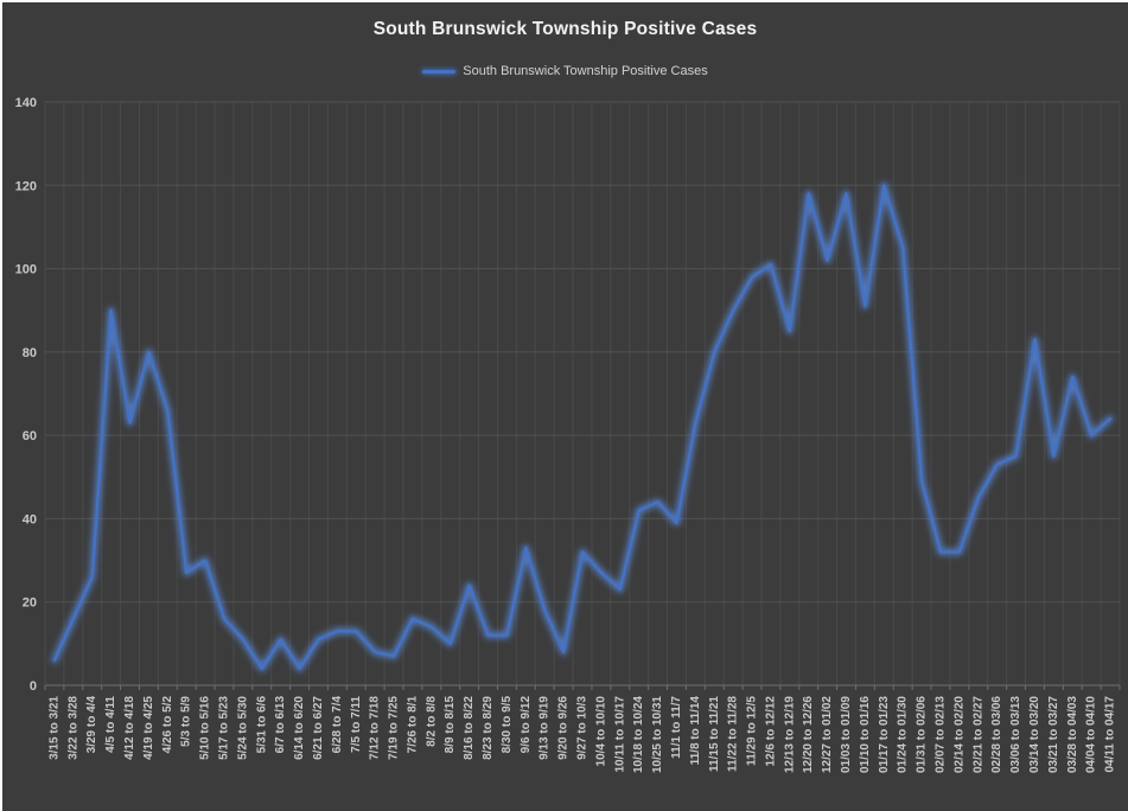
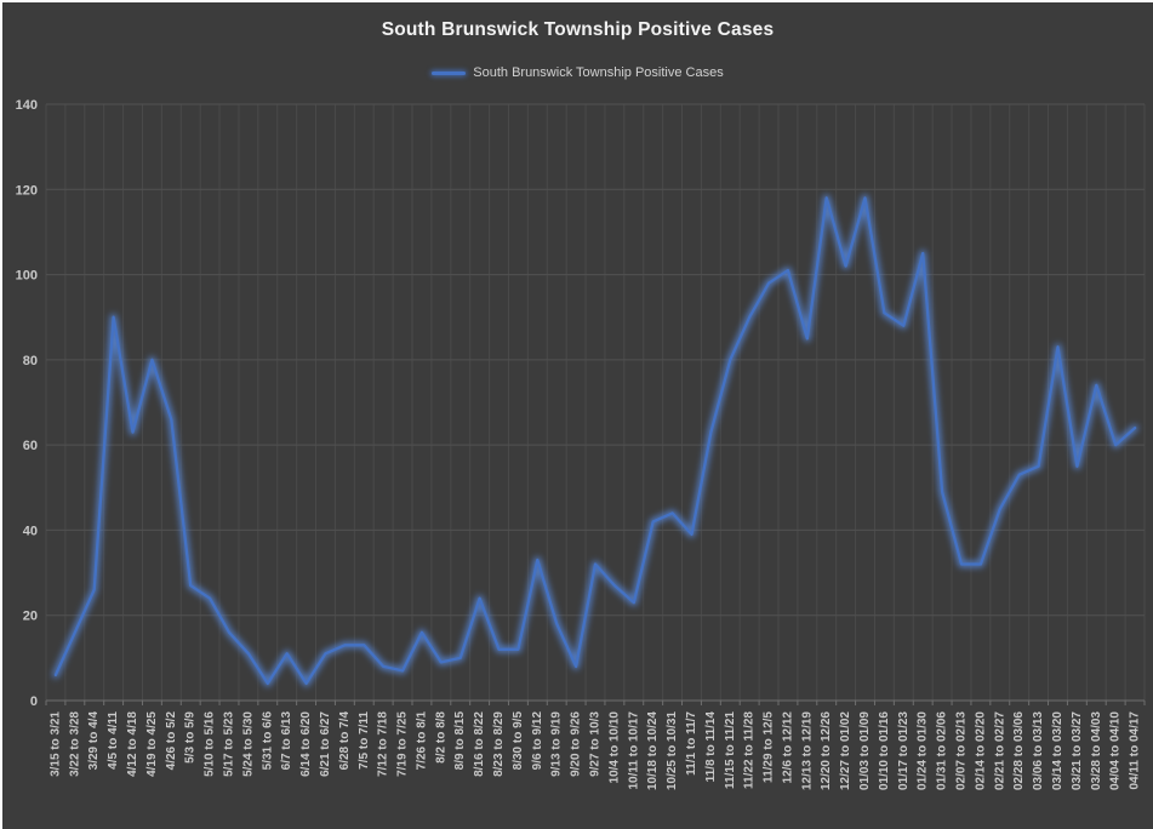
5/10 to 5/16: 30 -> 24
8/2 to 8/8: 14 -> 9
01/17 to 01/23: 120 -> 88
